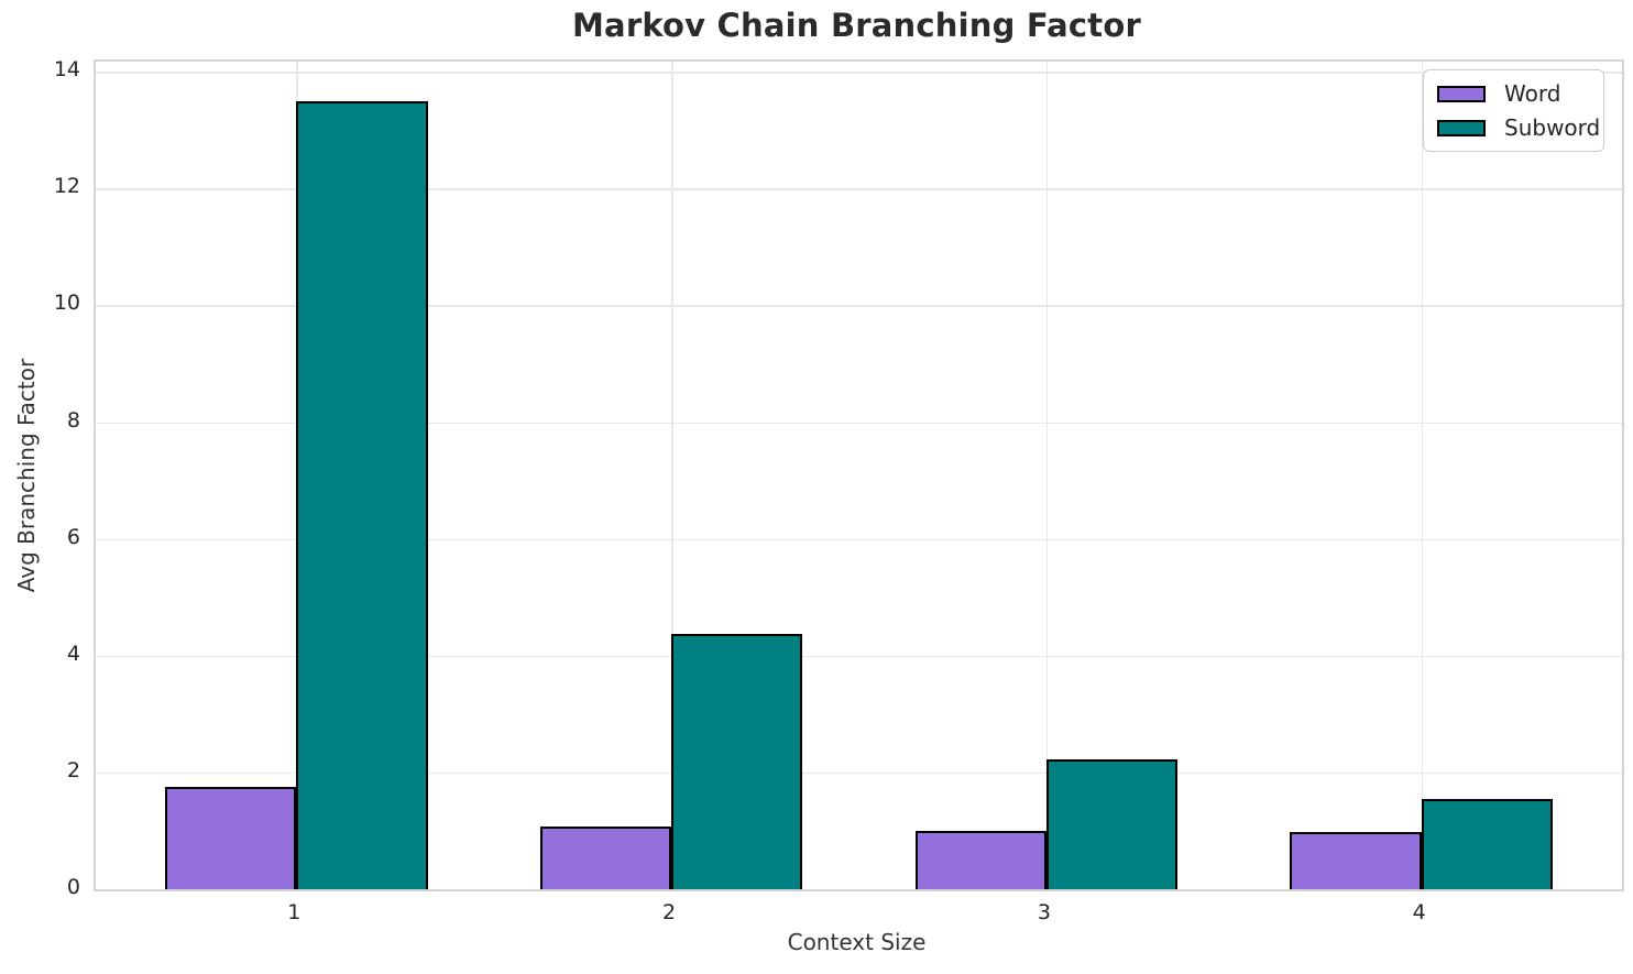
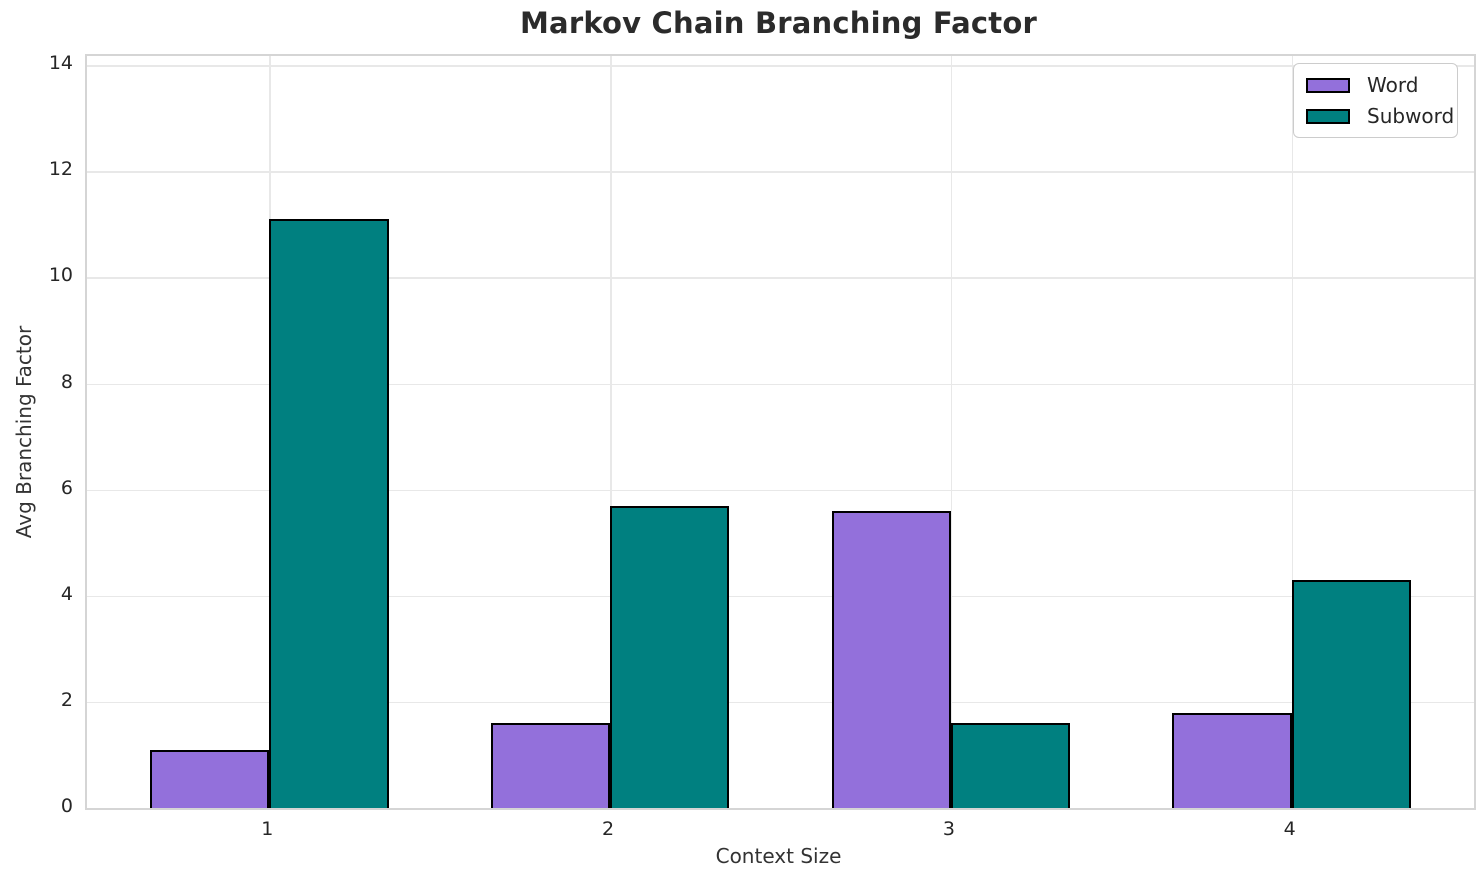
Word/1: 1.8 -> 1.1
Subword/1: 13.5 -> 11.1
Word/2: 1.1 -> 1.6
Subword/2: 4.4 -> 5.7
Word/3: 1.0 -> 5.6
Subword/3: 2.2 -> 1.6
Word/4: 1.0 -> 1.8
Subword/4: 1.6 -> 4.3
